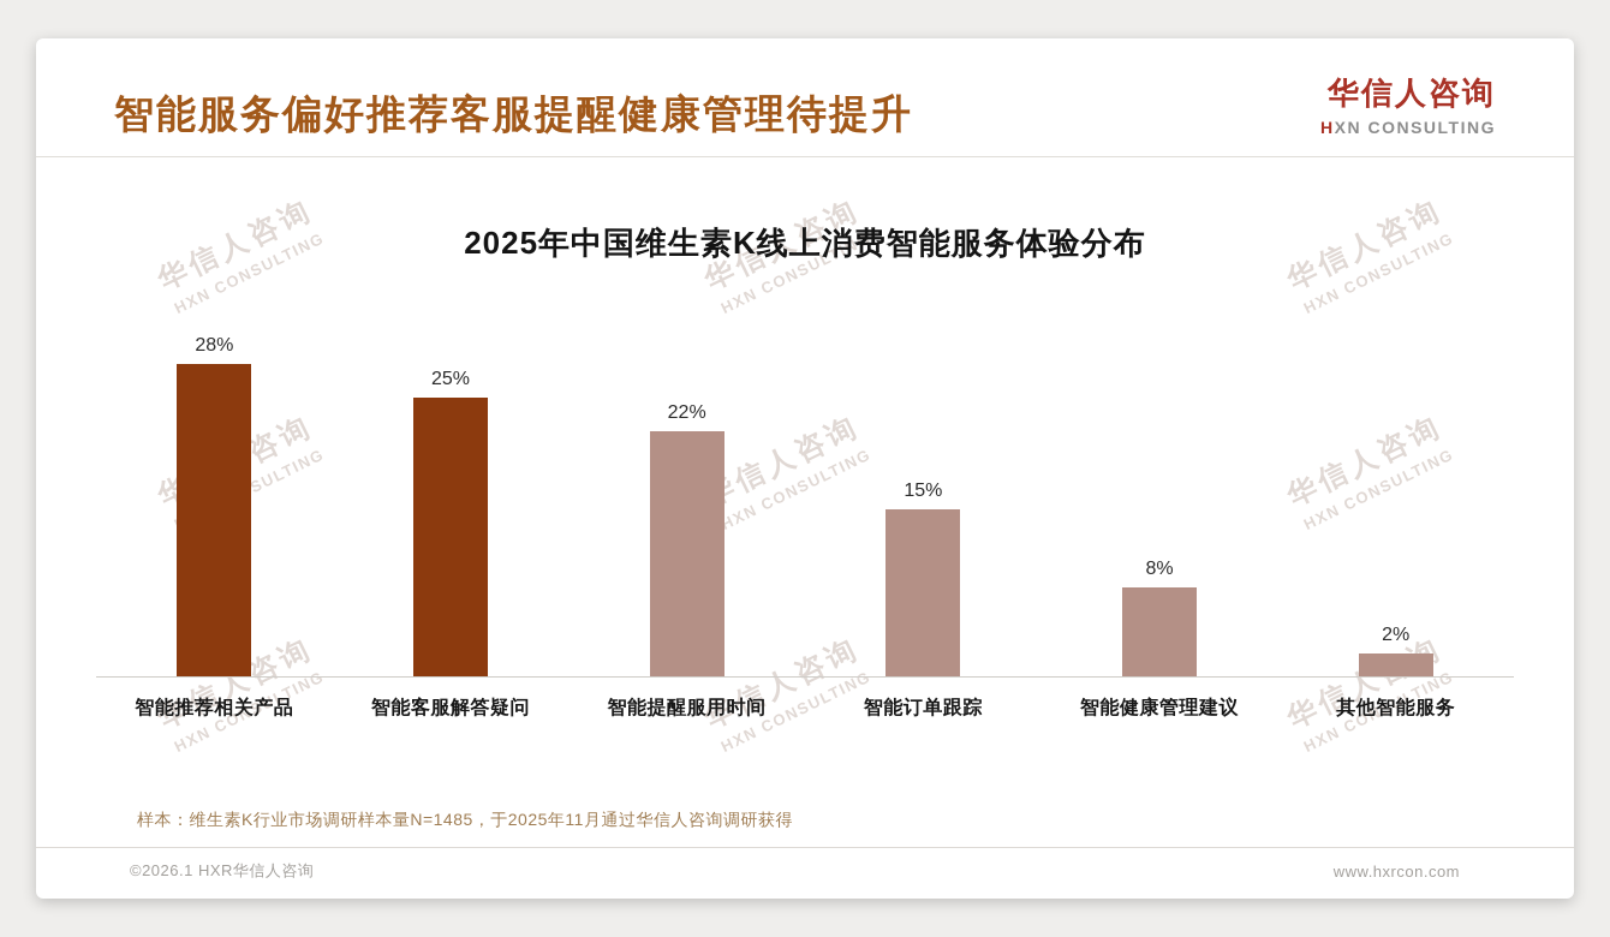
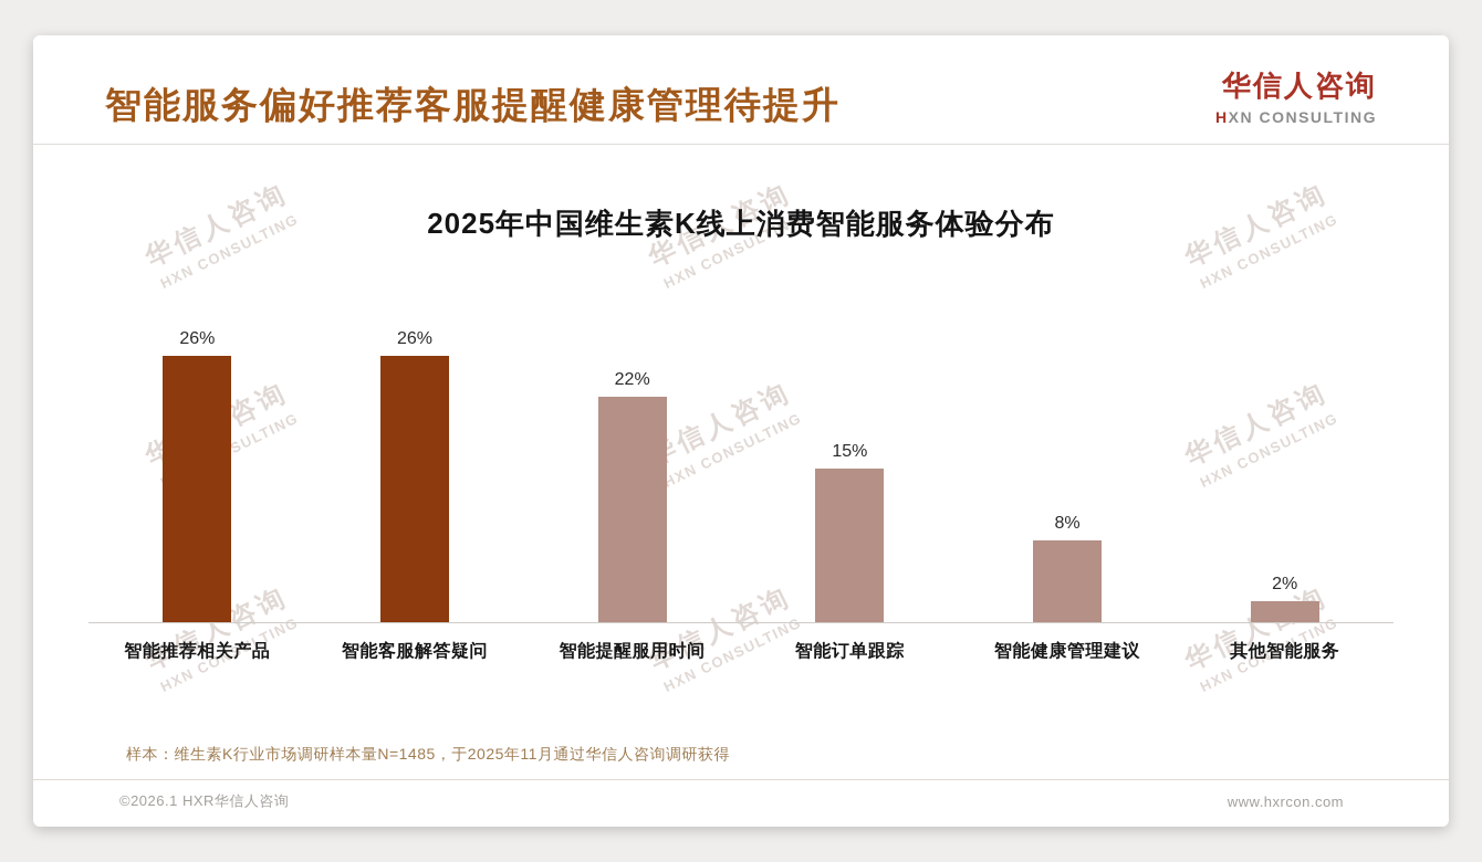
智能推荐相关产品: 28% -> 26%
智能客服解答疑问: 25% -> 26%
